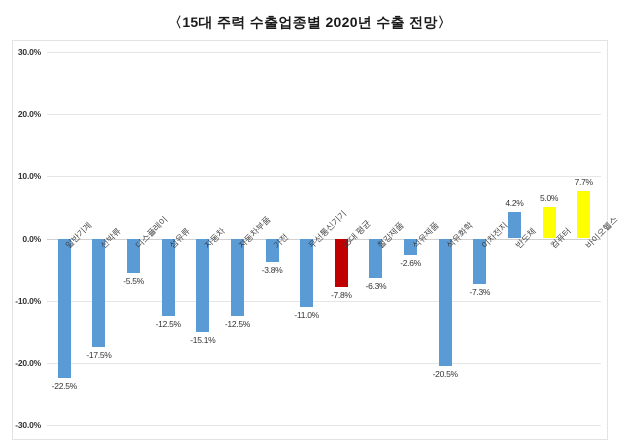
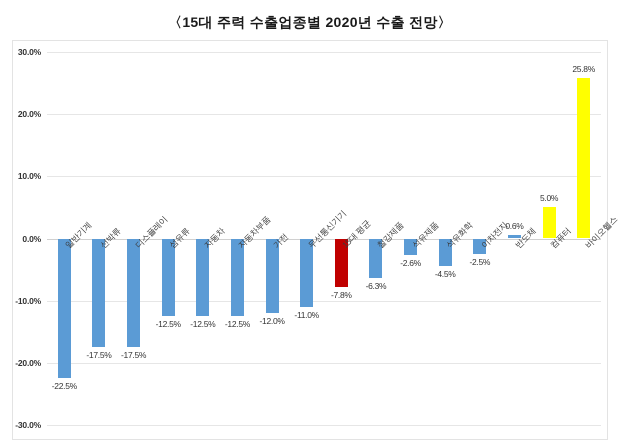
디스플레이: -5.5% -> -17.5%
자동차: -15.1% -> -12.5%
가전: -3.8% -> -12.0%
석유화학: -20.5% -> -4.5%
이차전지: -7.3% -> -2.5%
반도체: 4.2% -> 0.6%
바이오헬스: 7.7% -> 25.8%
